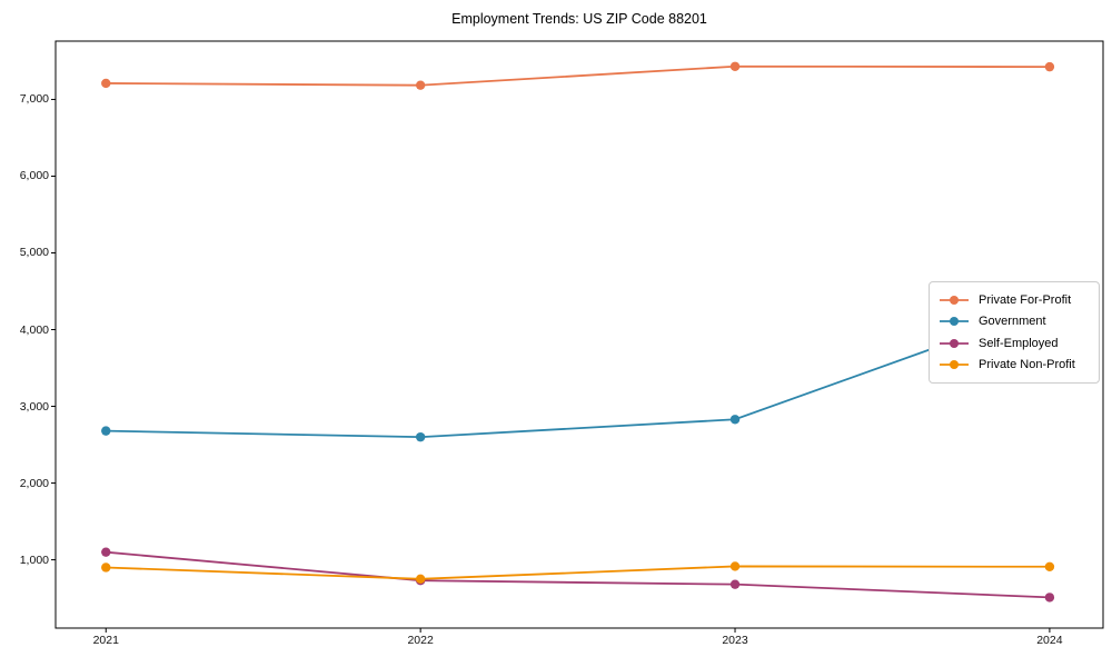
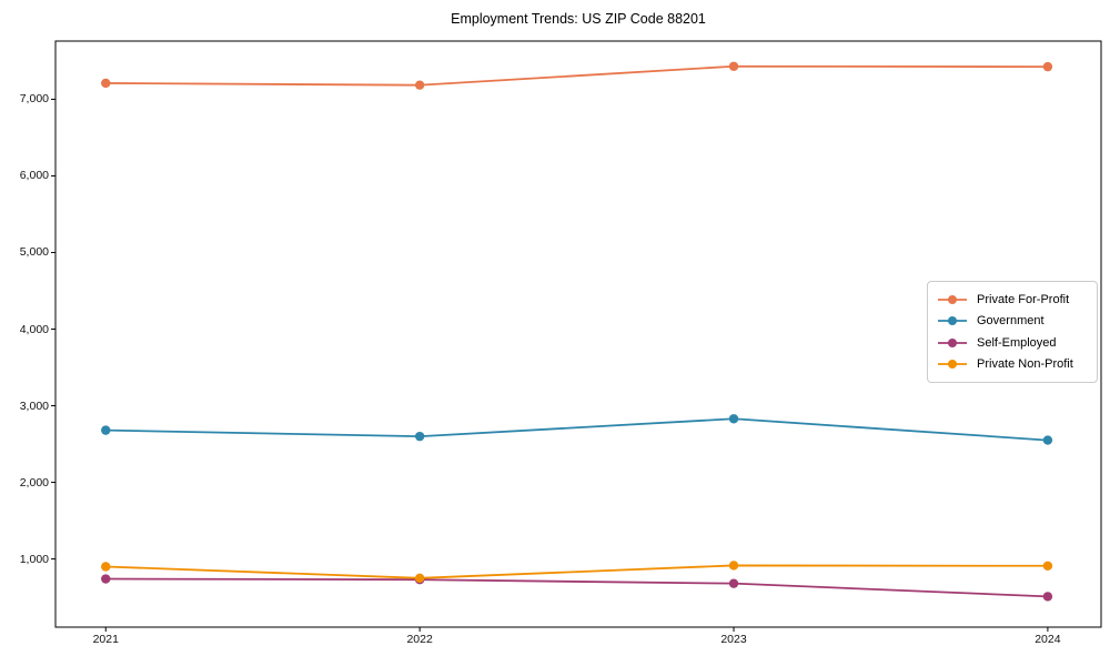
Self-Employed/2021: 1100 -> 700
Government/2024: 4300 -> 2600
